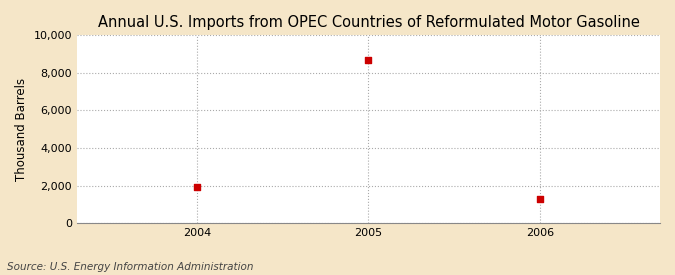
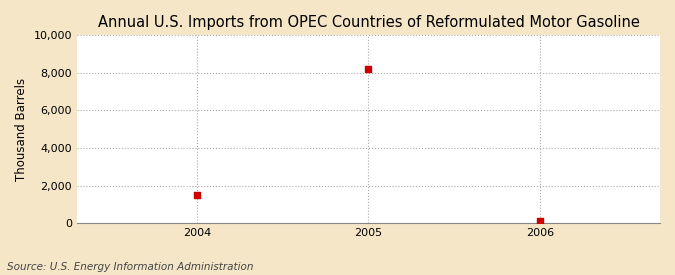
2004: 1,900 -> 1,500
2005: 8,700 -> 8,200
2006: 1,300 -> 100
